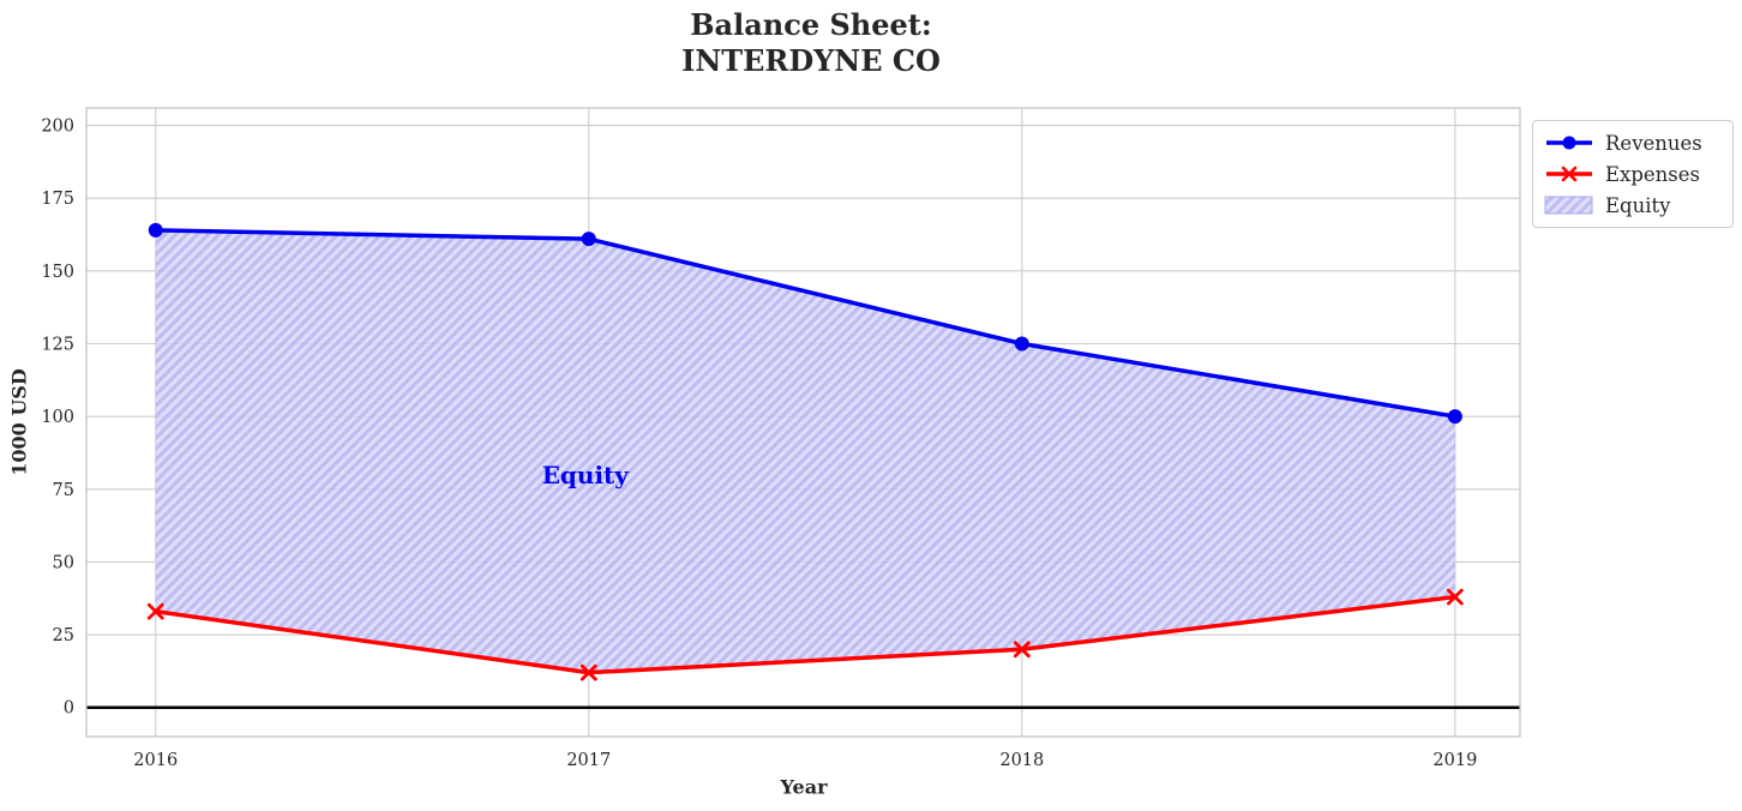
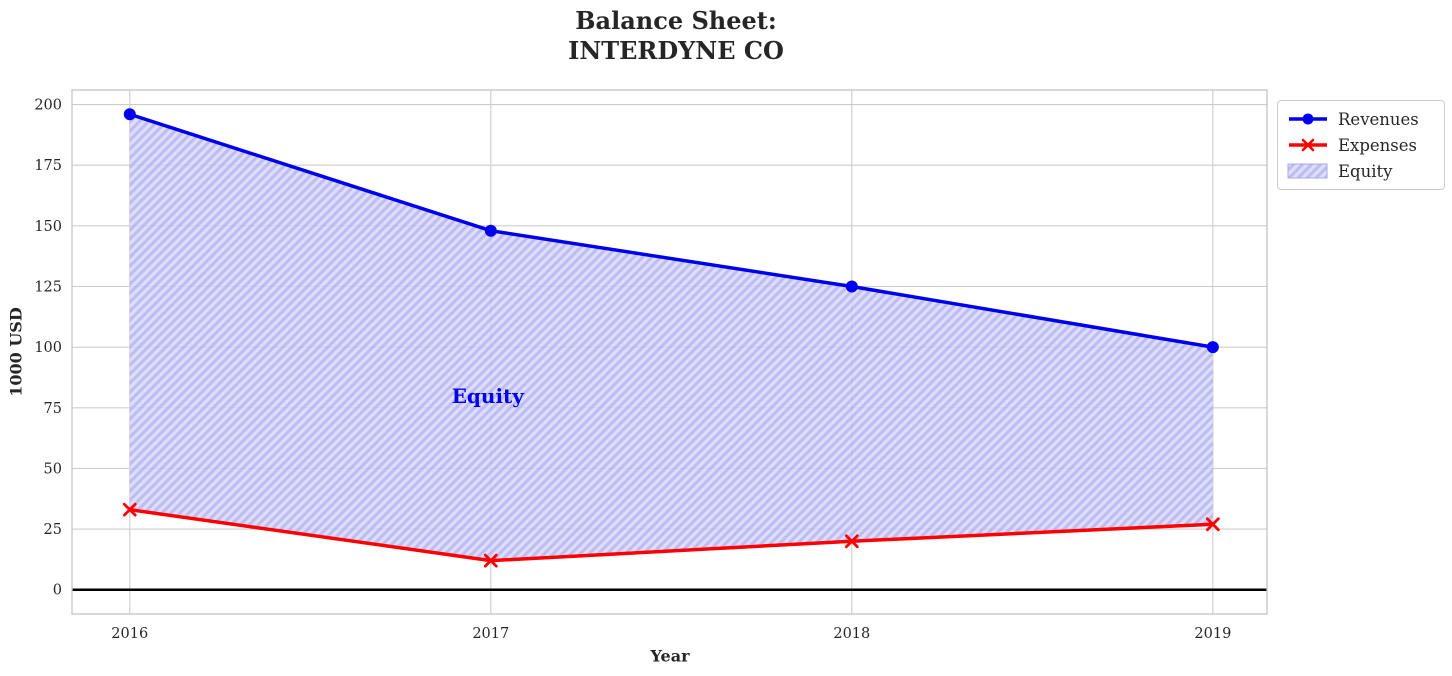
Revenues/2016: 164 -> 196
Revenues/2017: 161 -> 148
Expenses/2019: 38 -> 27
